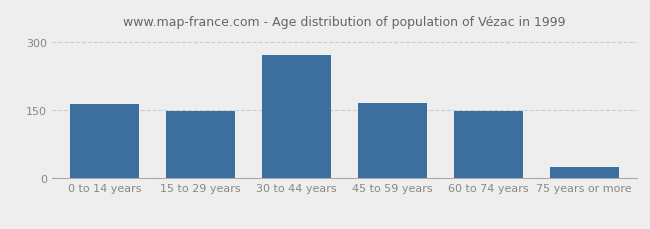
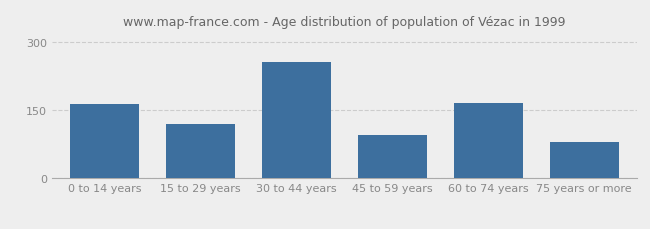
15 to 29 years: 148 -> 120
30 to 44 years: 270 -> 255
45 to 59 years: 165 -> 95
60 to 74 years: 148 -> 165
75 years or more: 25 -> 80
